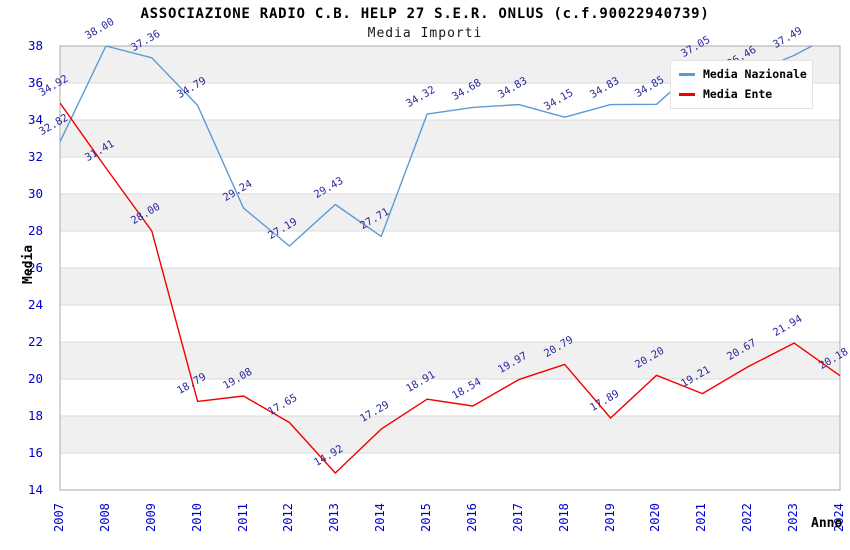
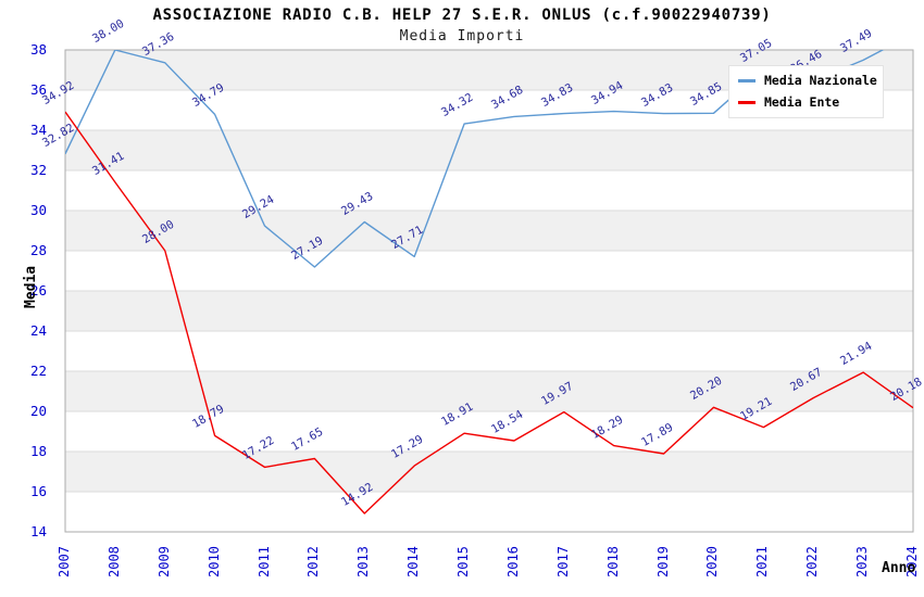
Media Ente/2011: 19.08 -> 17.22
Media Nazionale/2018: 34.15 -> 34.94
Media Ente/2018: 20.79 -> 18.29
